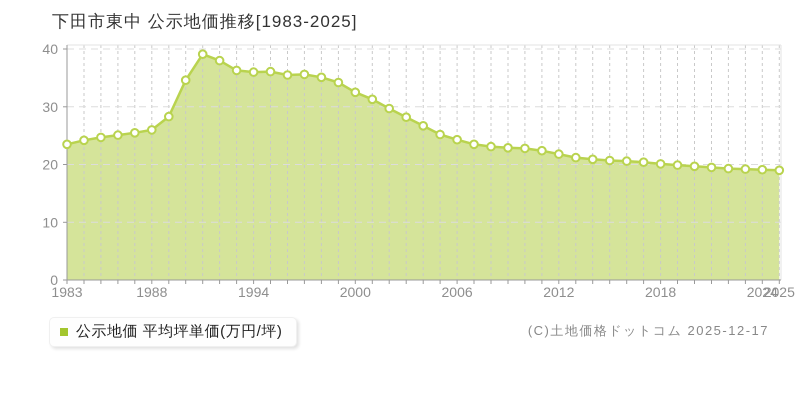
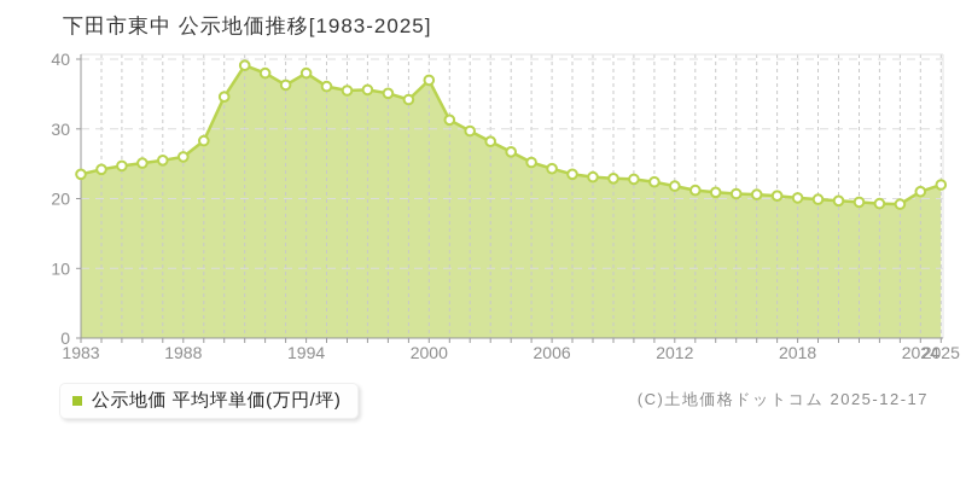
1994: 36 -> 38
2000: 32 -> 37
2024: 19 -> 21
2025: 19 -> 22
